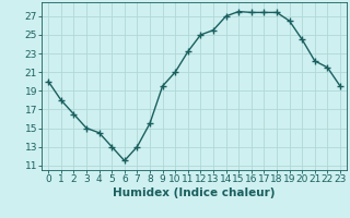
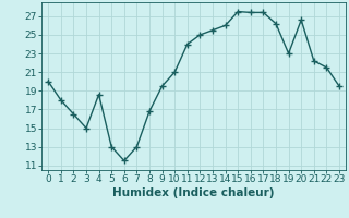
4: 14.5 -> 18.6
8: 15.5 -> 16.8
11: 23.2 -> 24.0
14: 27.0 -> 26.0
18: 27.4 -> 26.2
19: 26.5 -> 23.0
20: 24.5 -> 26.6
